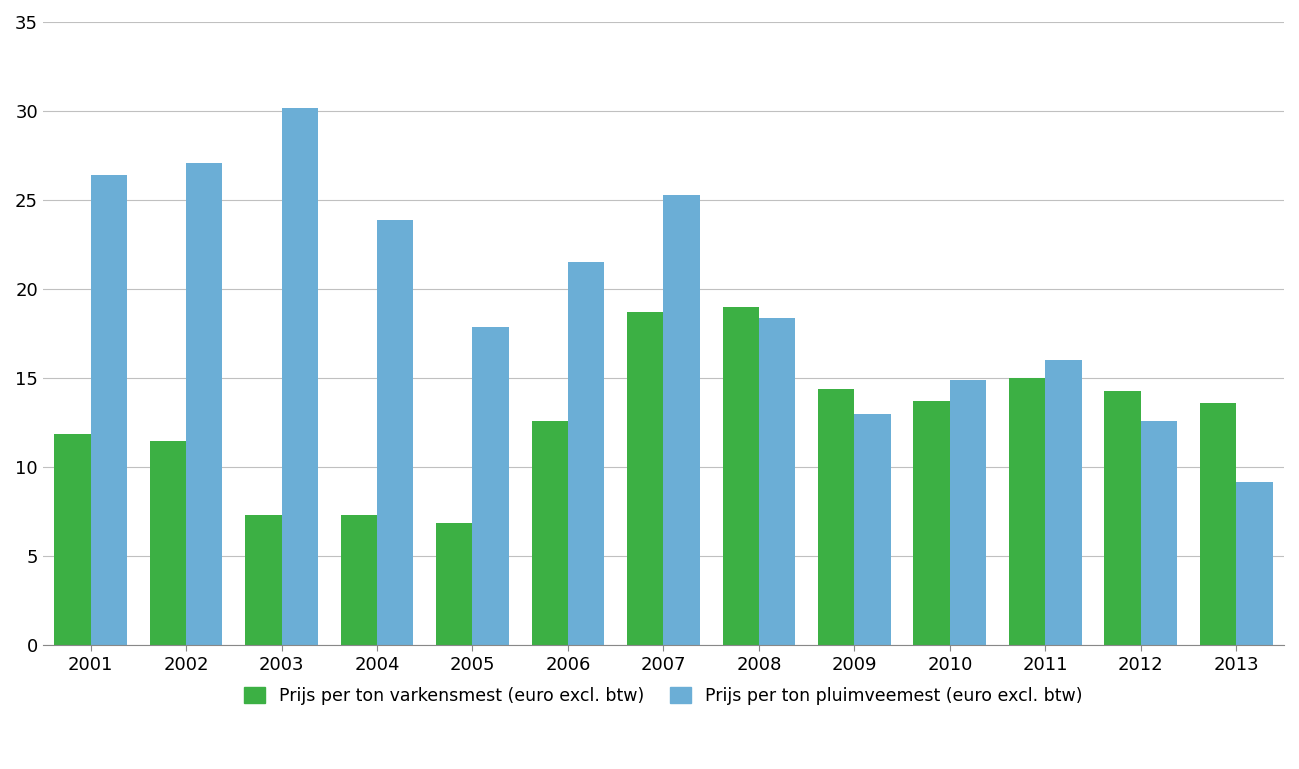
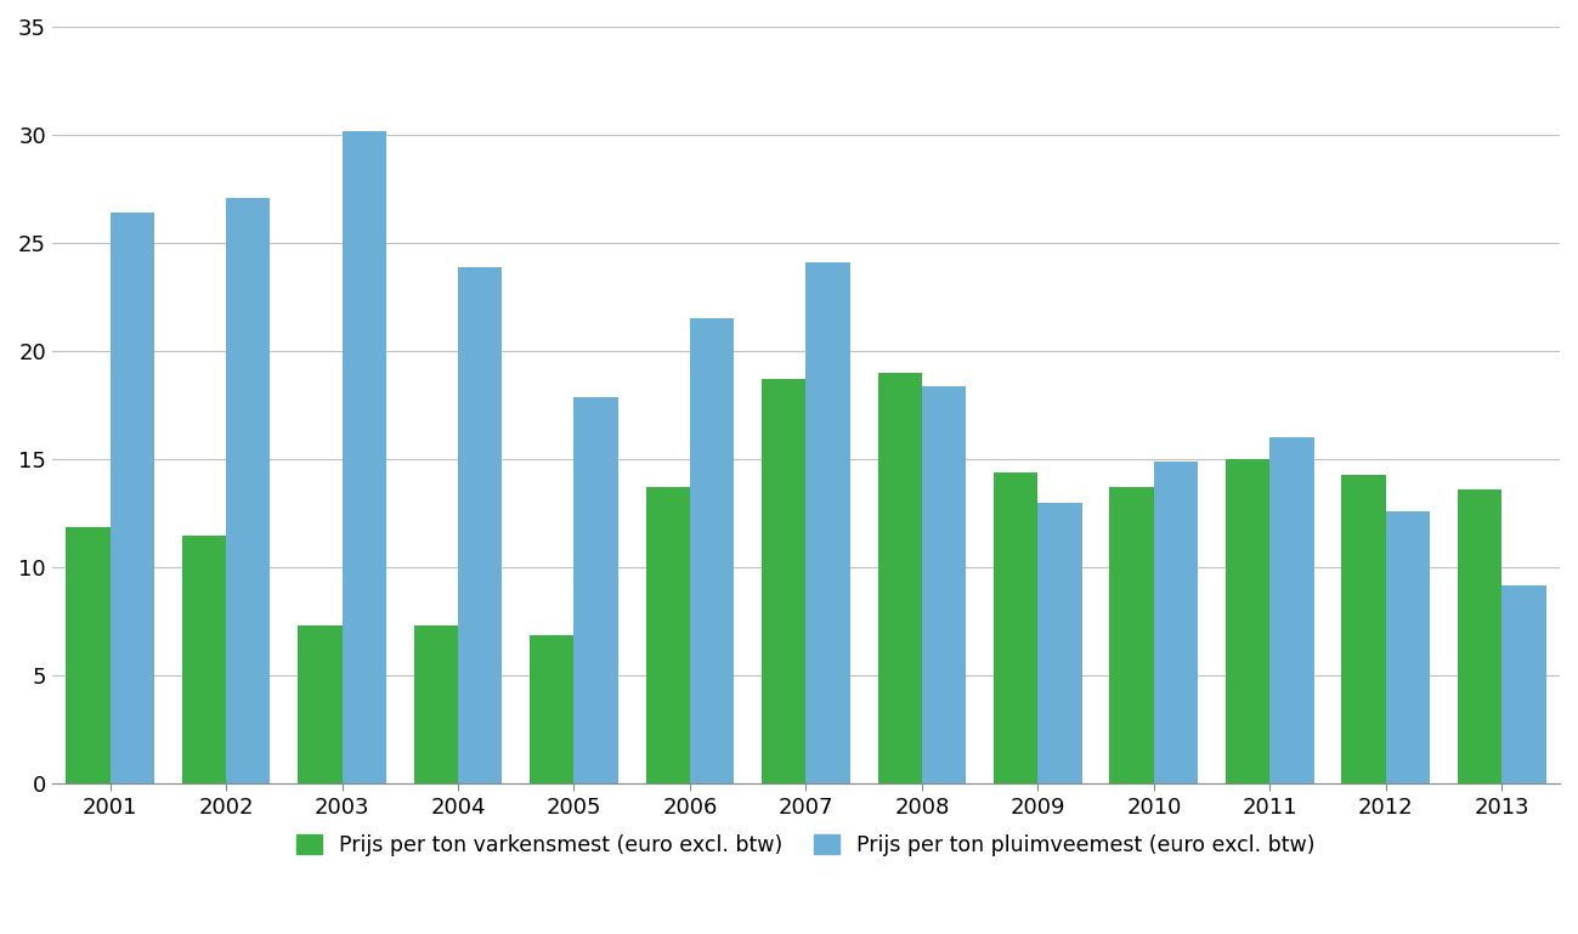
Prijs per ton varkensmest (euro excl. btw)/2006: 12.6 -> 13.7
Prijs per ton pluimveemest (euro excl. btw)/2007: 25.3 -> 24.1
